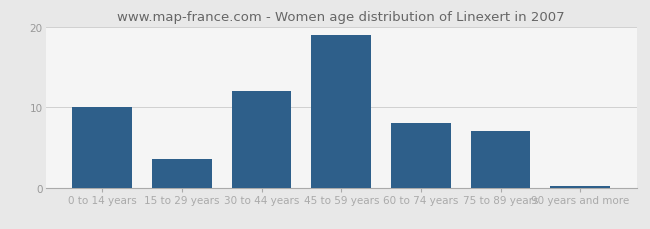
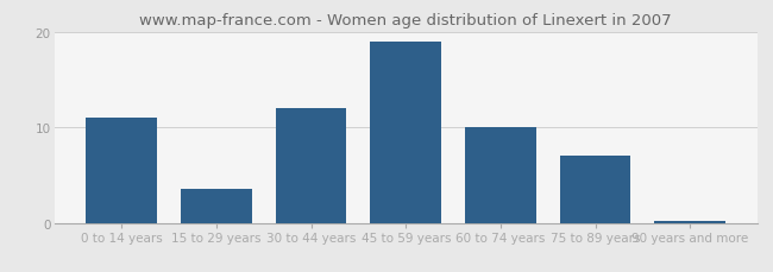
0 to 14 years: 10.0 -> 11.0
60 to 74 years: 8.0 -> 10.0
